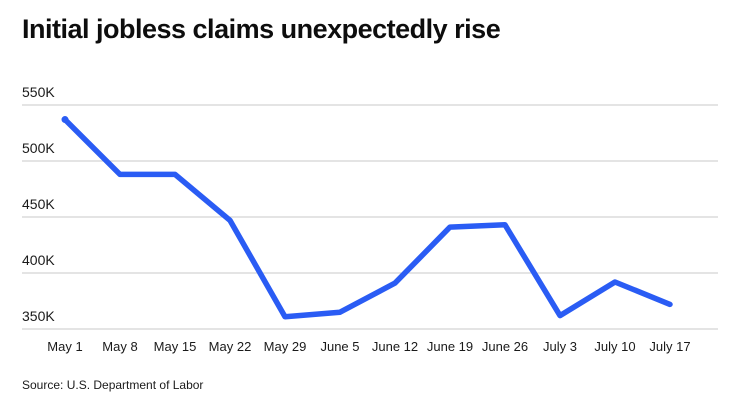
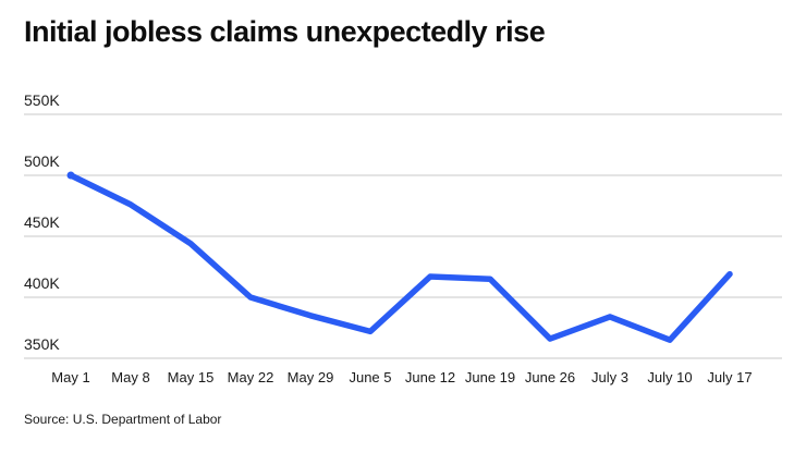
May 1: 537K -> 500K
May 8: 488K -> 476K
May 15: 488K -> 444K
May 22: 447K -> 400K
May 29: 361K -> 385K
June 5: 365K -> 372K
June 12: 391K -> 417K
June 19: 441K -> 415K
June 26: 443K -> 366K
July 3: 362K -> 384K
July 10: 392K -> 365K
July 17: 372K -> 419K
